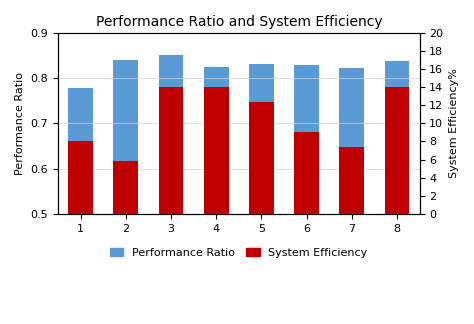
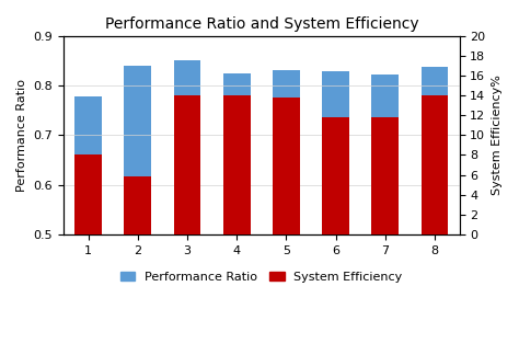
System Efficiency/5: 12.4 -> 13.8
System Efficiency/6: 9.0 -> 11.8
System Efficiency/7: 7.4 -> 11.8
